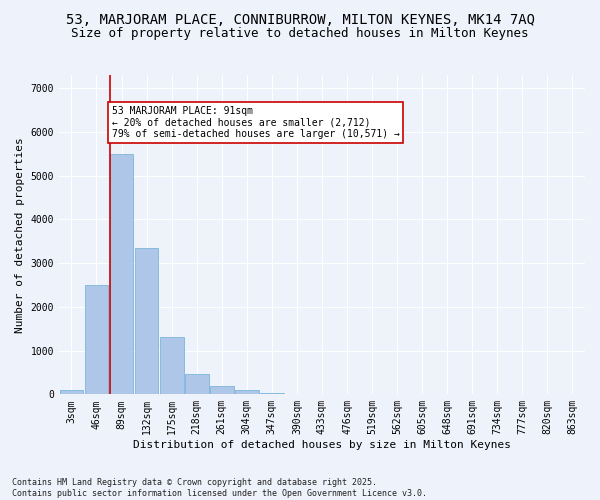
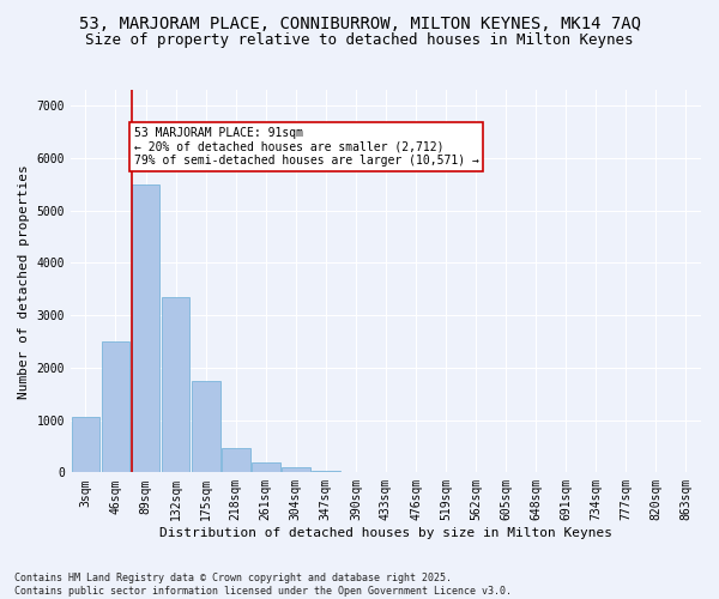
3sqm: 90 -> 1050
175sqm: 1300 -> 1750
